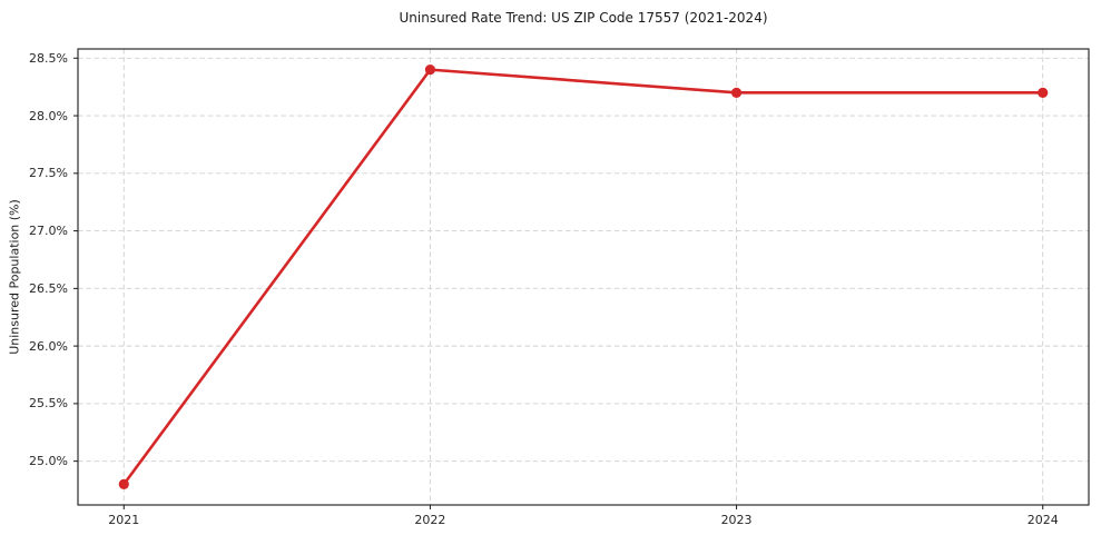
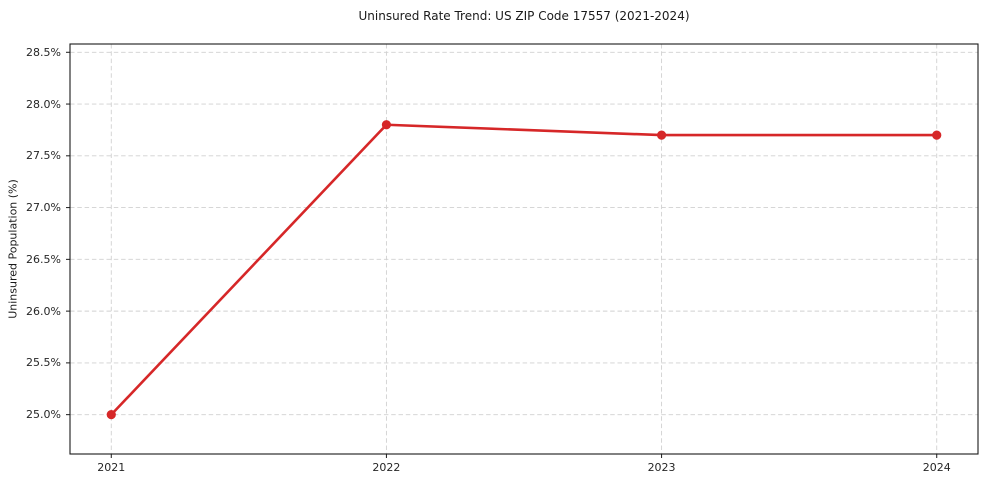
2021: 24.8% -> 25.0%
2022: 28.4% -> 27.8%
2023: 28.2% -> 27.7%
2024: 28.2% -> 27.7%
